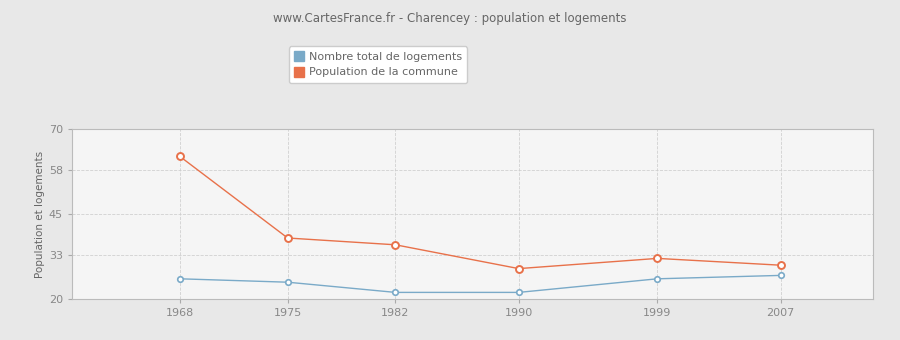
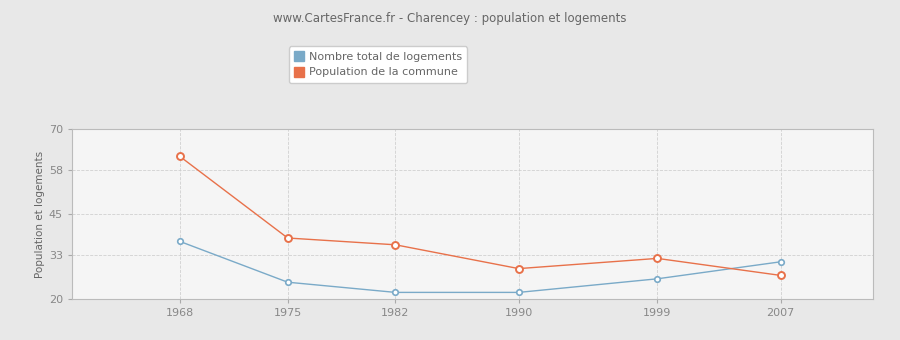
Nombre total de logements/1968: 26 -> 37
Nombre total de logements/2007: 27 -> 31
Population de la commune/2007: 30 -> 27
